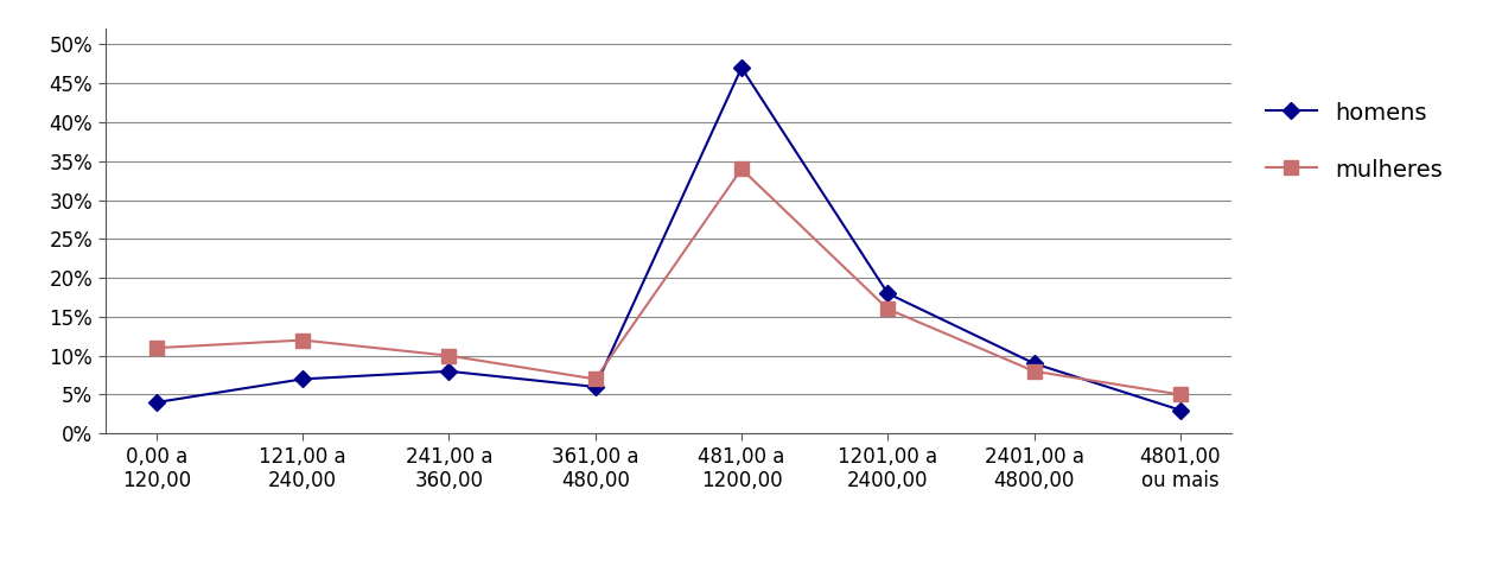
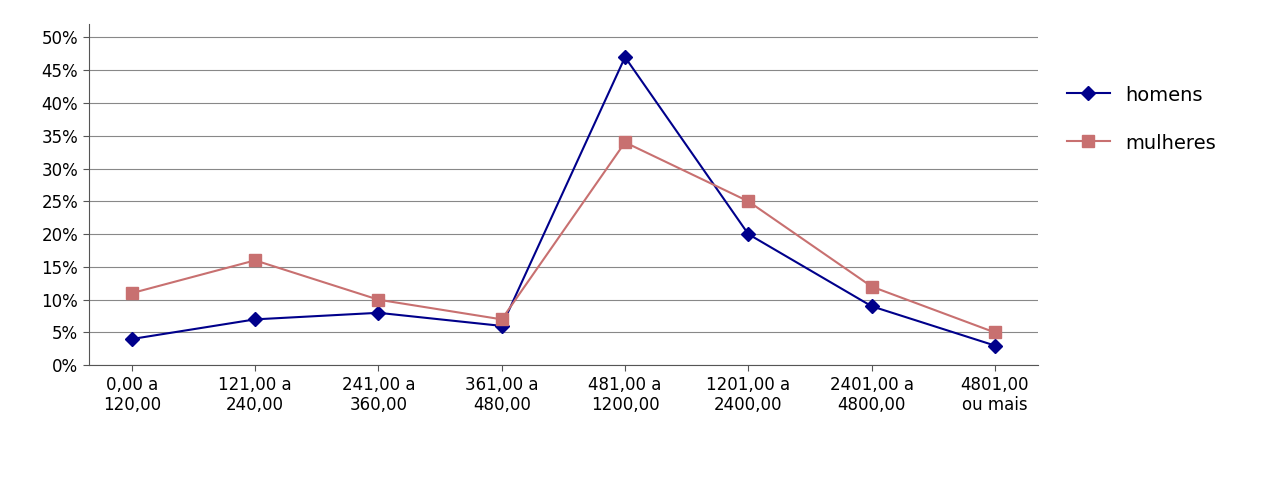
mulheres/121,00 a 240,00: 12% -> 16%
homens/1201,00 a 2400,00: 18% -> 20%
mulheres/1201,00 a 2400,00: 16% -> 25%
mulheres/2401,00 a 4800,00: 8% -> 12%
